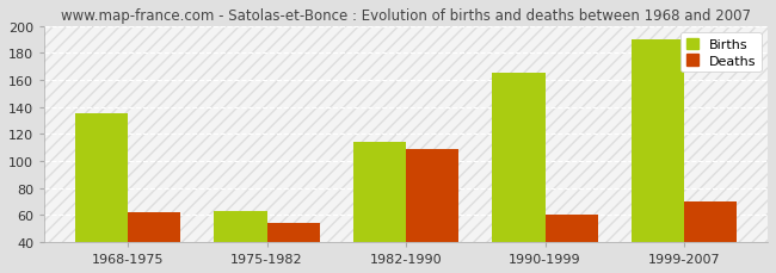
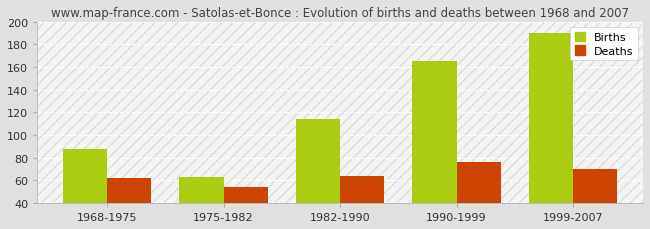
Births/1968-1975: 135 -> 88
Deaths/1982-1990: 109 -> 64
Deaths/1990-1999: 60 -> 76
